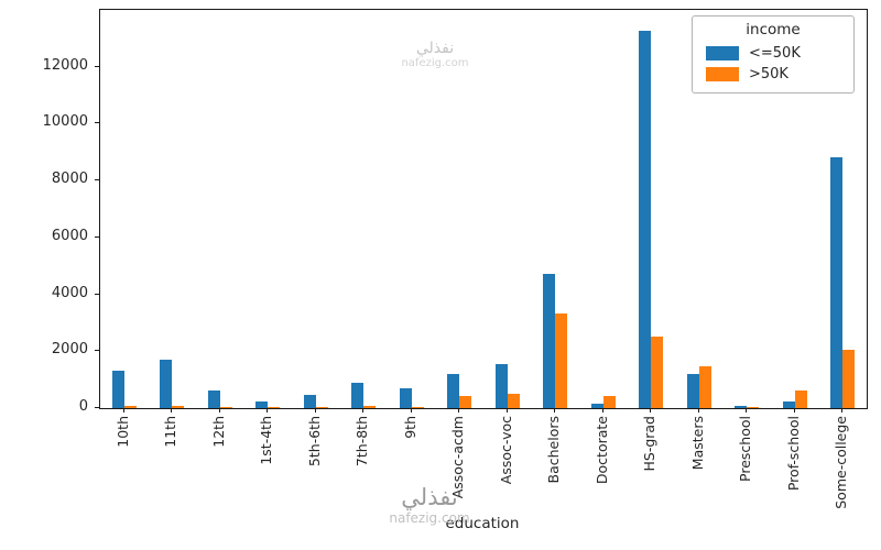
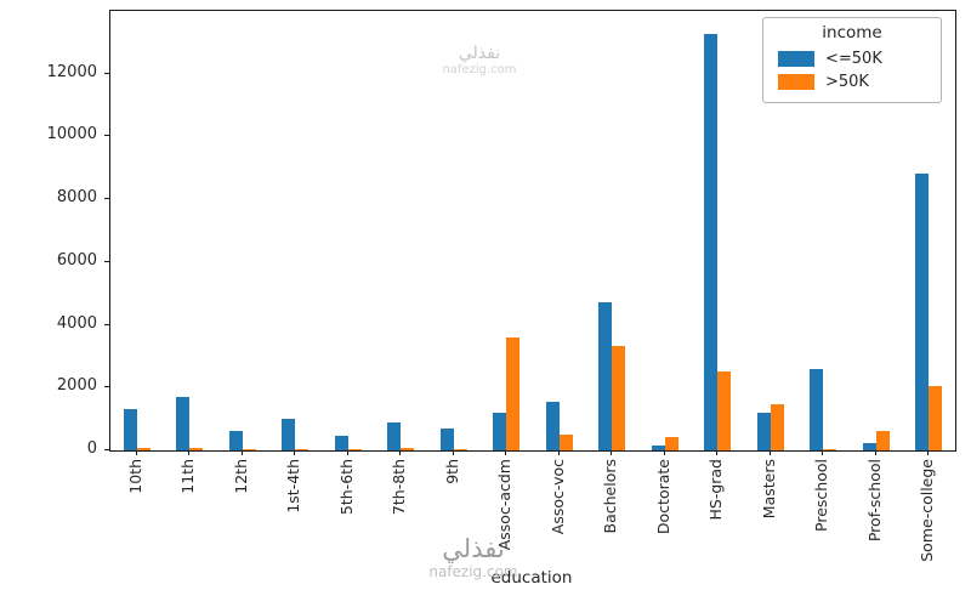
<=50K/1st-4th: 200 -> 1000
>50K/Assoc-acdm: 400 -> 3600
<=50K/Preschool: 100 -> 2600
